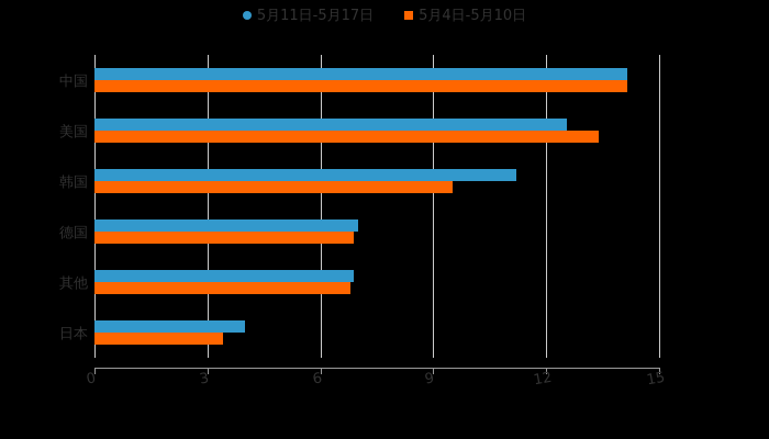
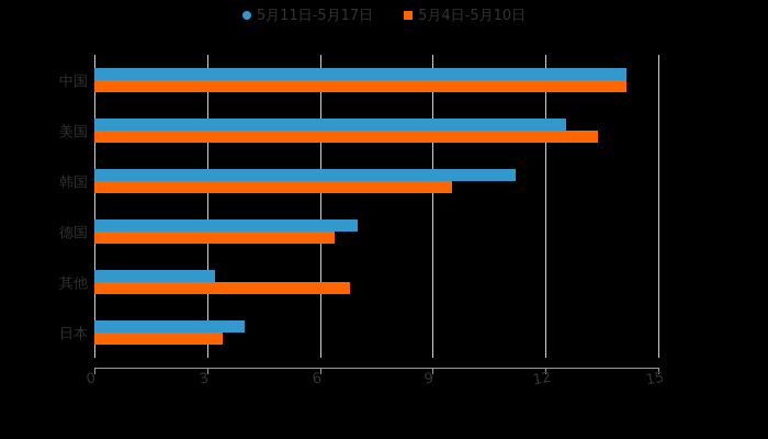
5月4日-5月10日/德国: 6.9 -> 6.4
5月11日-5月17日/其他: 6.9 -> 3.2
